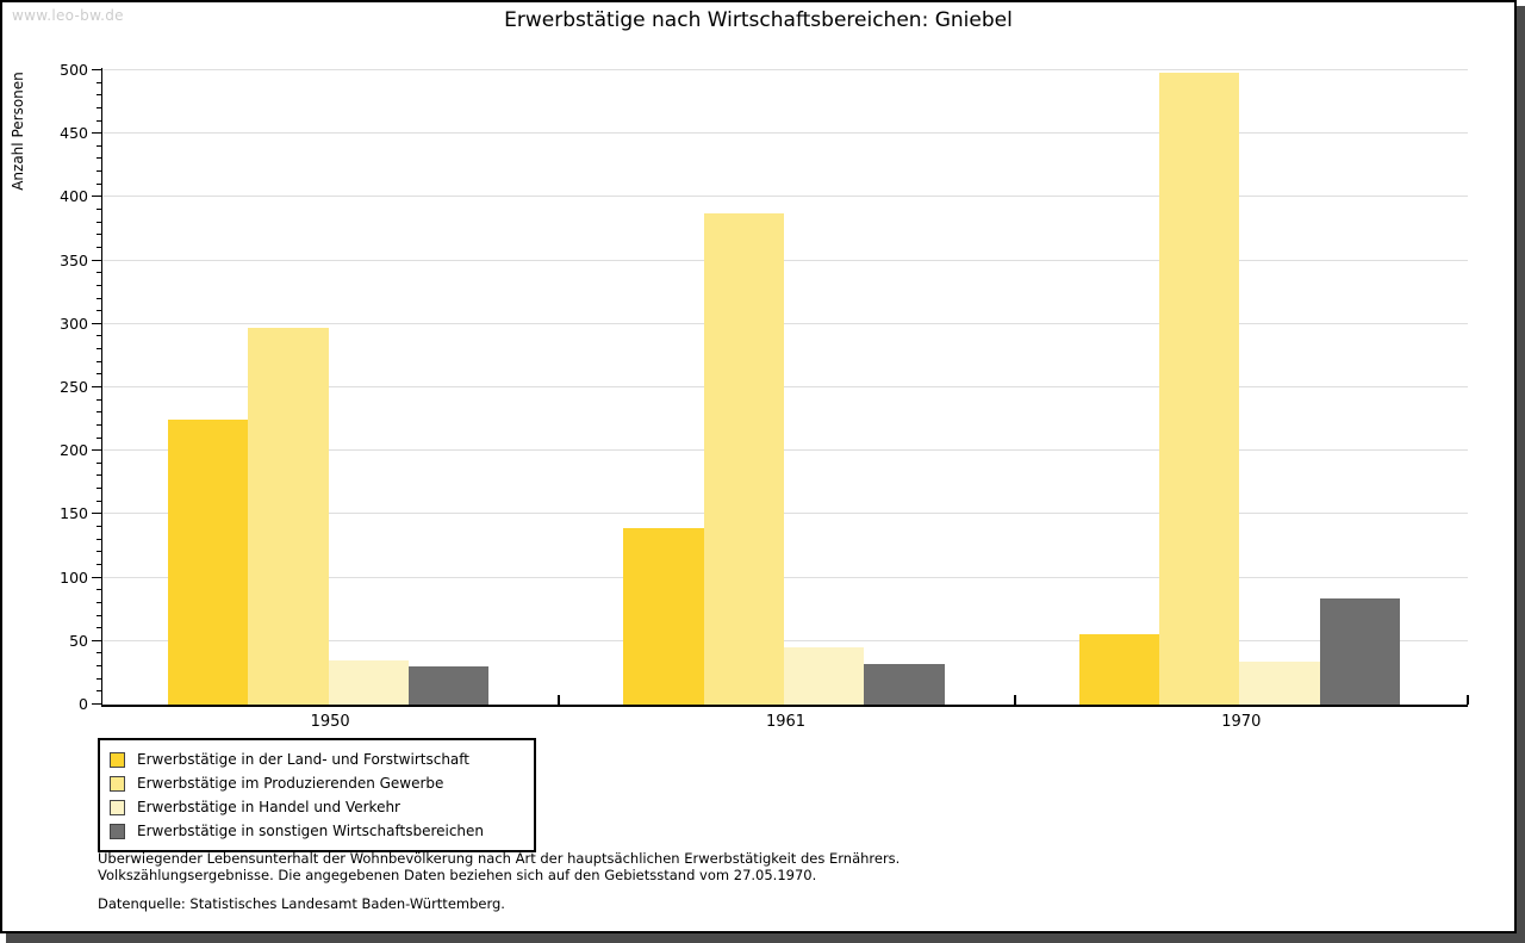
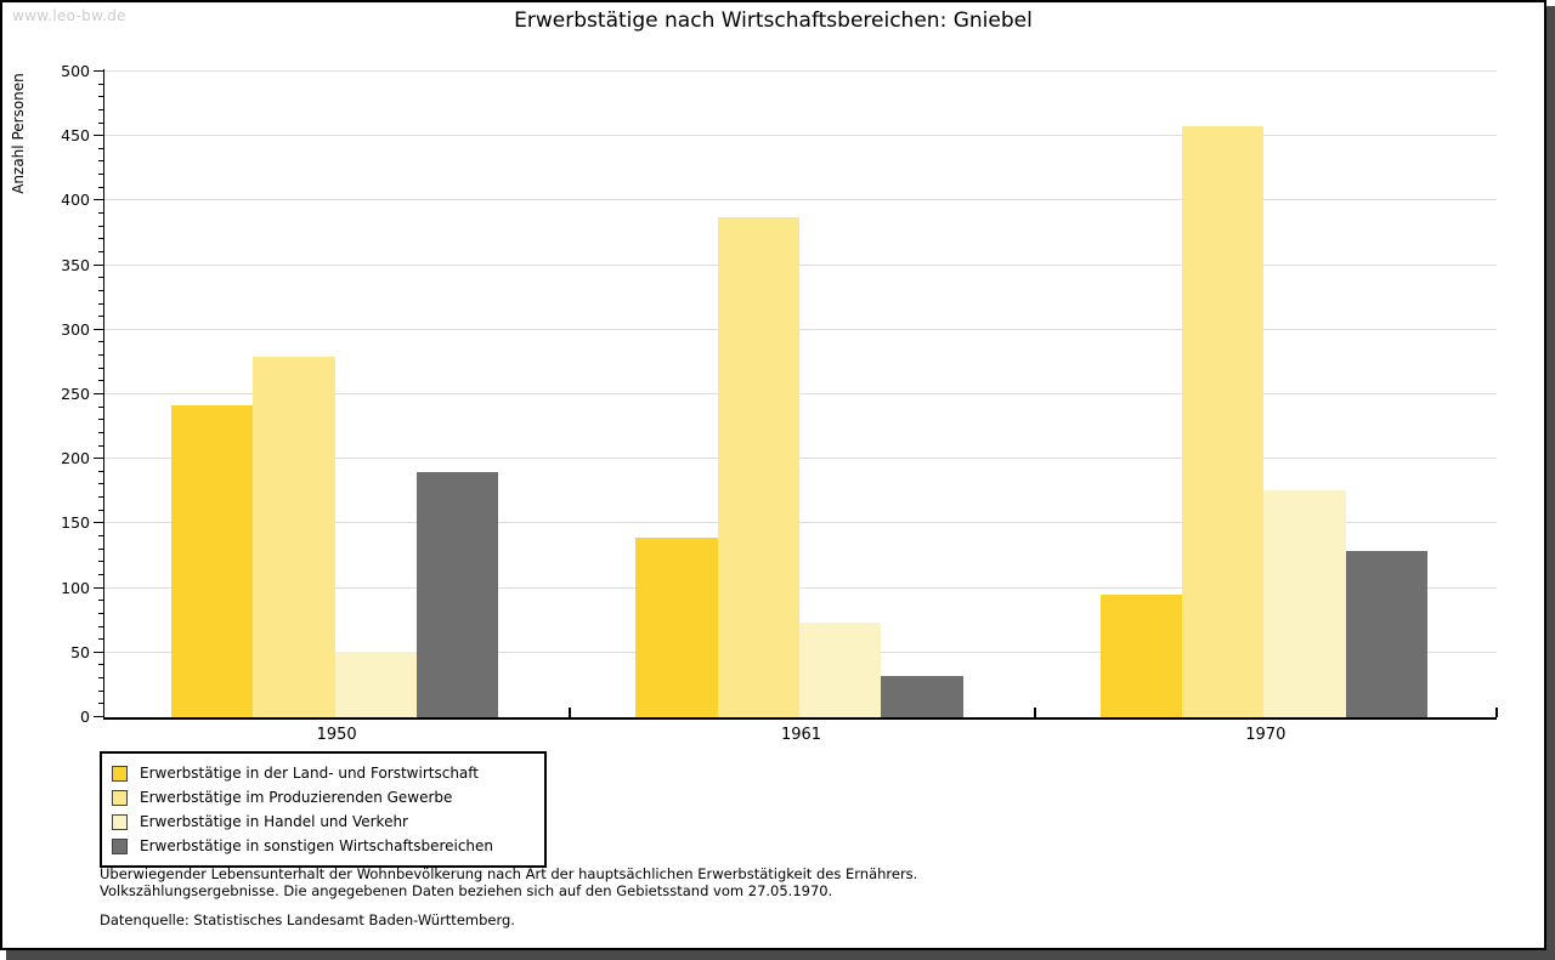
Erwerbstätige in der Land- und Forstwirtschaft/1950: 225 -> 242
Erwerbstätige im Produzierenden Gewerbe/1950: 297 -> 279
Erwerbstätige in Handel und Verkehr/1950: 35 -> 51
Erwerbstätige in sonstigen Wirtschaftsbereichen/1950: 30 -> 190
Erwerbstätige in Handel und Verkehr/1961: 45 -> 73
Erwerbstätige in der Land- und Forstwirtschaft/1970: 55 -> 95
Erwerbstätige im Produzierenden Gewerbe/1970: 498 -> 458
Erwerbstätige in Handel und Verkehr/1970: 34 -> 176
Erwerbstätige in sonstigen Wirtschaftsbereichen/1970: 84 -> 129
